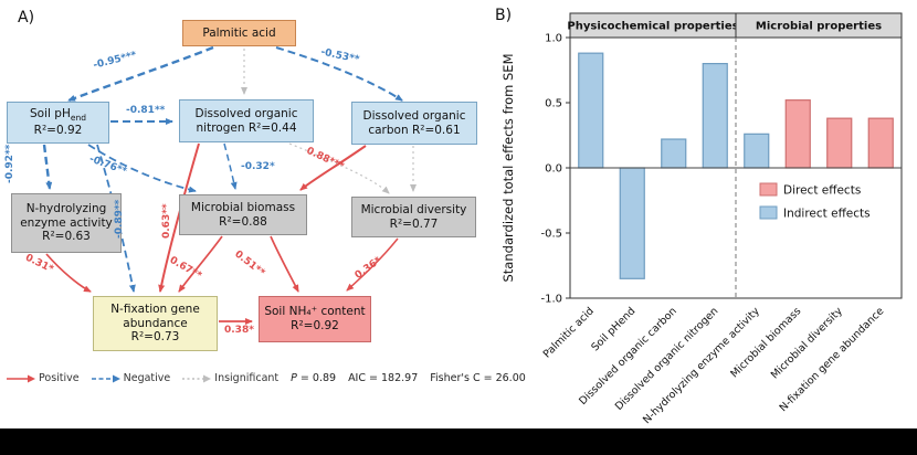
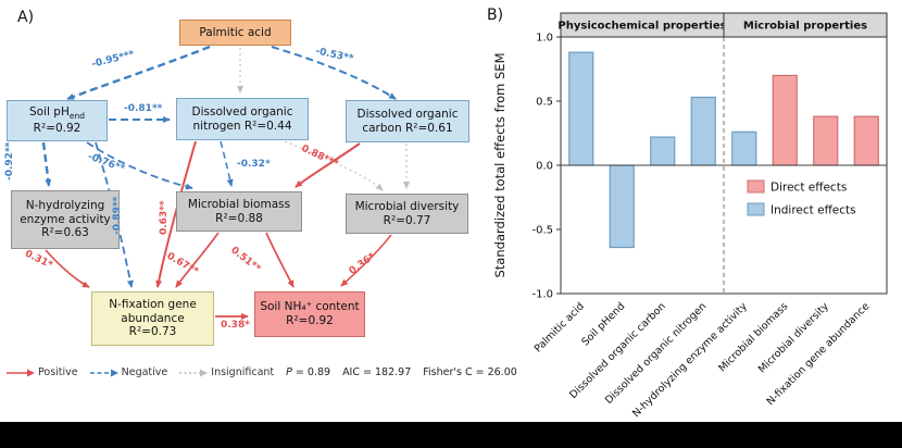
Soil pHend: -0.85 -> -0.64
Dissolved organic nitrogen: 0.80 -> 0.53
Microbial biomass: 0.52 -> 0.70
